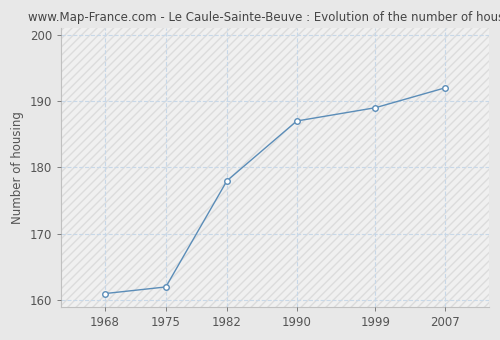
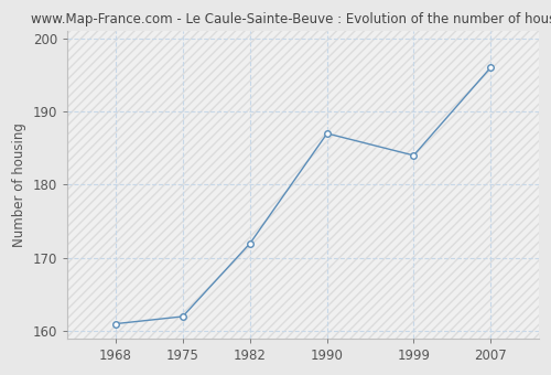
1982: 178 -> 172
1999: 189 -> 184
2007: 192 -> 196
